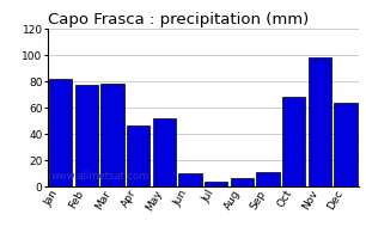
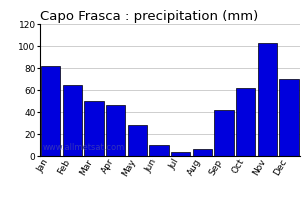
Feb: 77 -> 65
Mar: 78 -> 50
May: 52 -> 28
Sep: 11 -> 42
Oct: 68 -> 62
Nov: 98 -> 103
Dec: 64 -> 70
